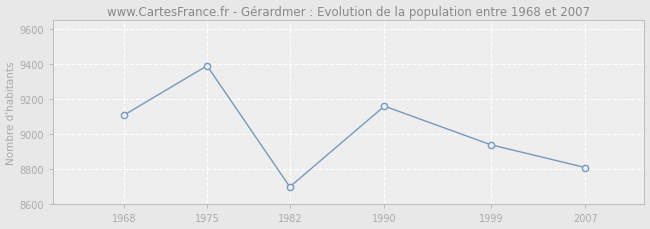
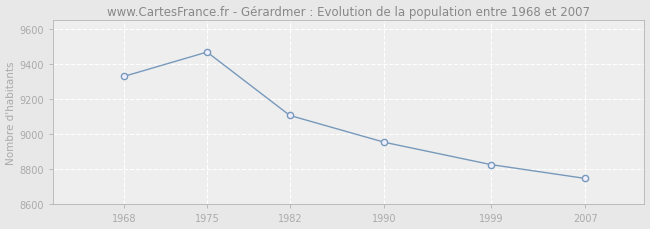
1968: 9110 -> 9330
1975: 9390 -> 9470
1982: 8700 -> 9110
1990: 9160 -> 8950
1999: 8940 -> 8830
2007: 8810 -> 8750
